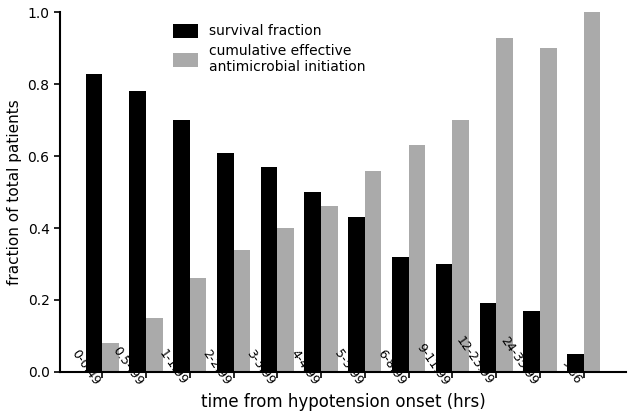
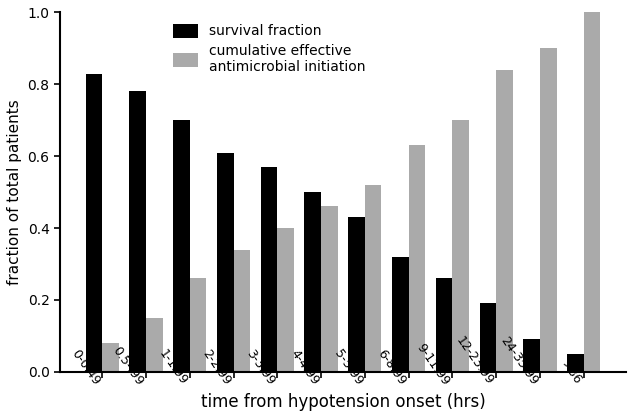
cumulative effective antimicrobial initiation/5-5.99: 0.56 -> 0.52
survival fraction/9-11.99: 0.30 -> 0.26
cumulative effective antimicrobial initiation/12-23.99: 0.93 -> 0.84
survival fraction/24-35.99: 0.17 -> 0.09
